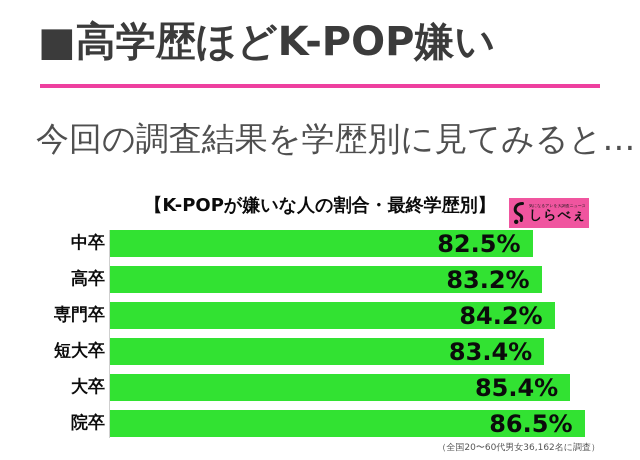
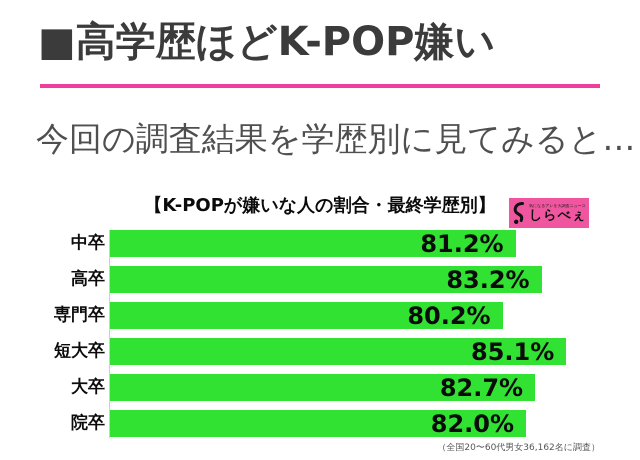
中卒: 82.5% -> 81.2%
専門卒: 84.2% -> 80.2%
短大卒: 83.4% -> 85.1%
大卒: 85.4% -> 82.7%
院卒: 86.5% -> 82.0%
